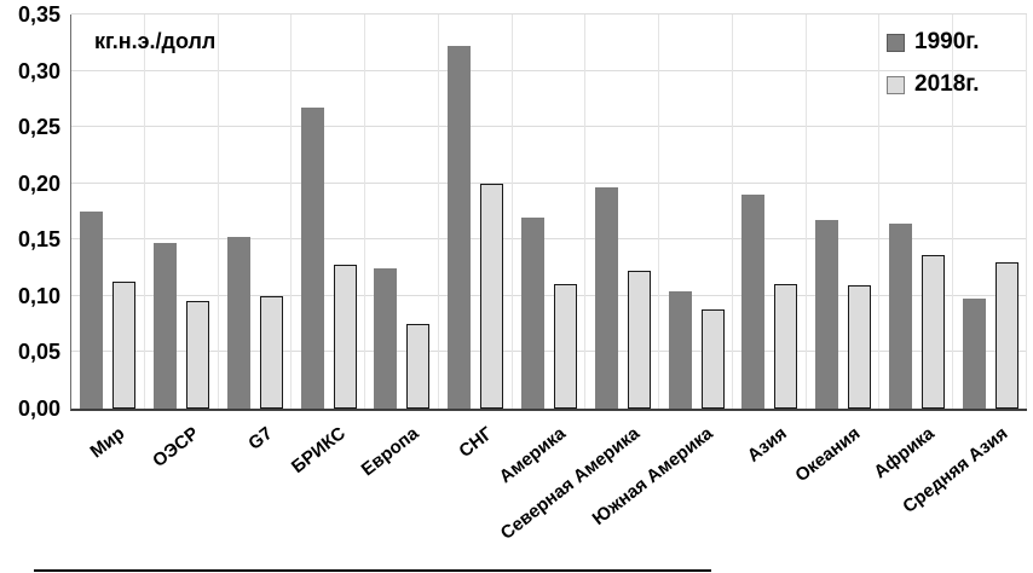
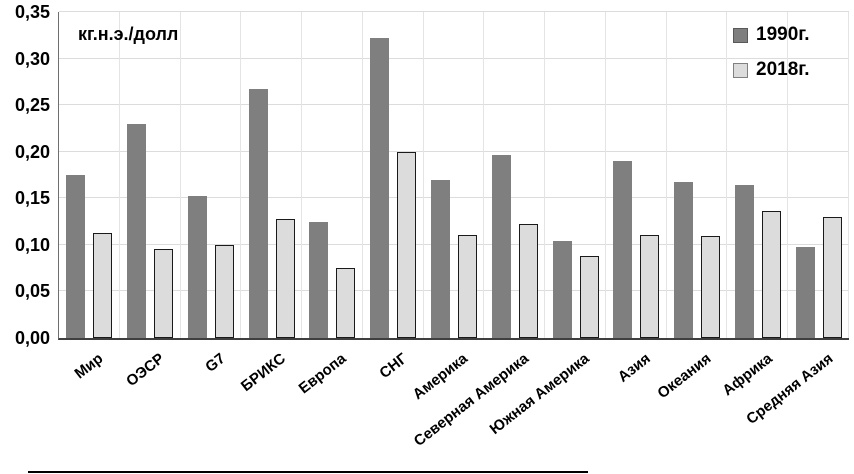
1990г./ОЭСР: 0,15 -> 0,23
